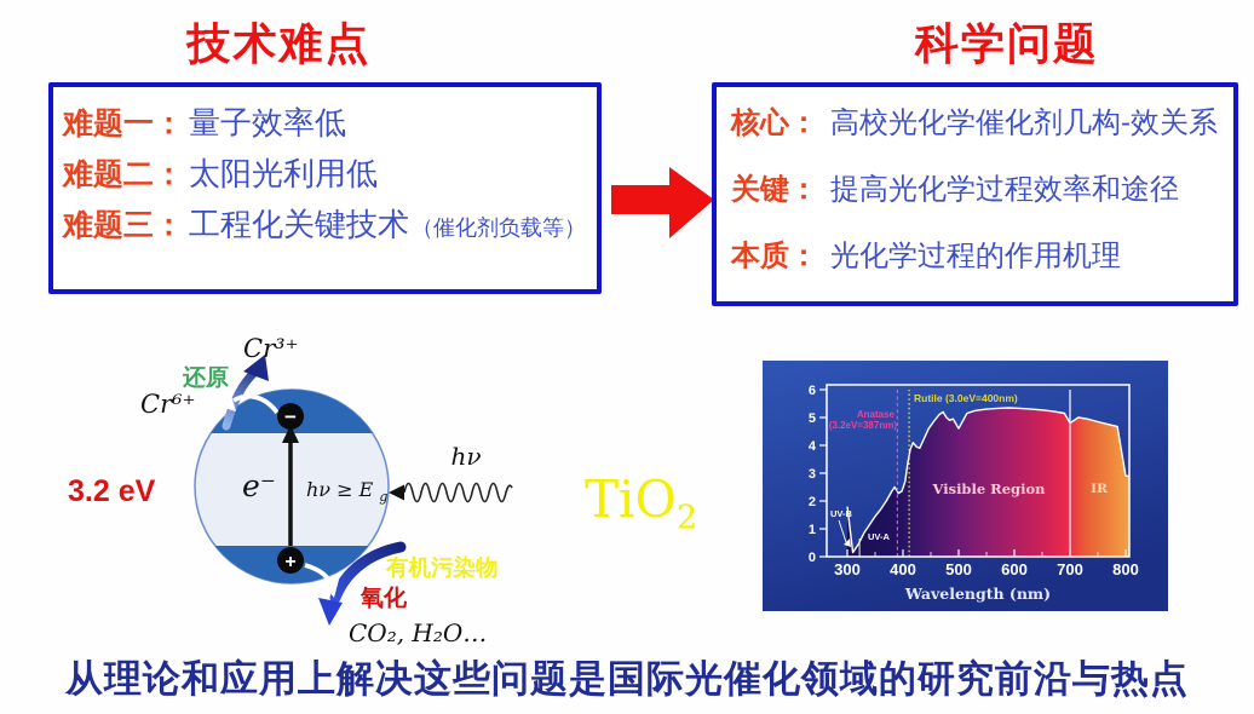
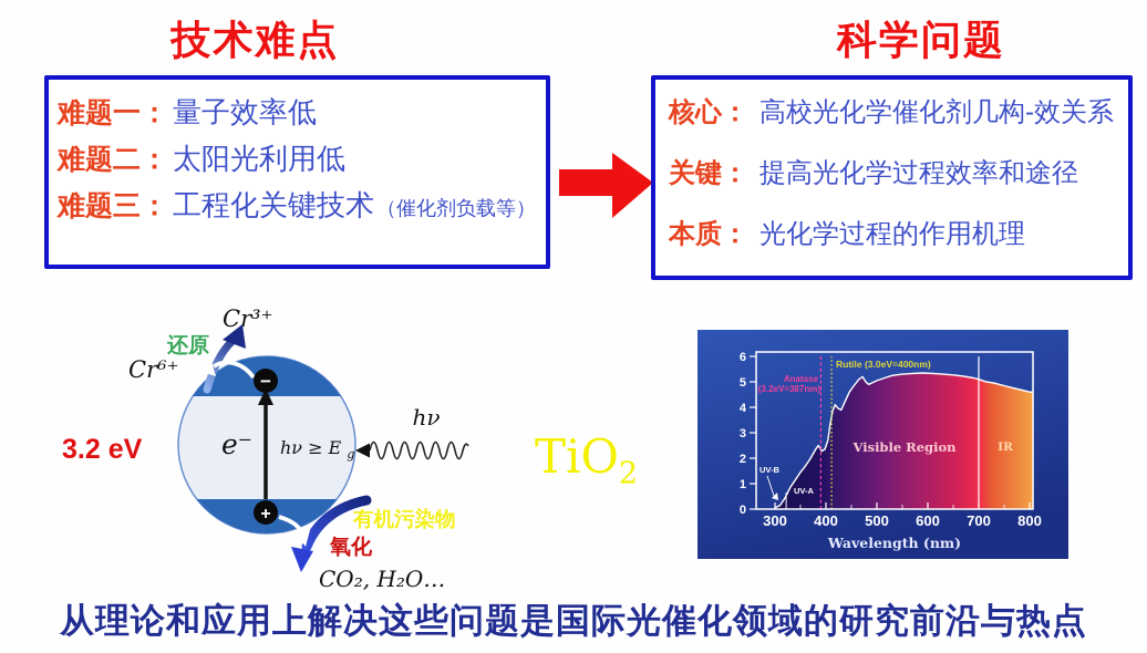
300: 1.8 -> 0.1
500: 4.6 -> 5.0
700: 4.8 -> 5.1
800: 2.9 -> 4.6
